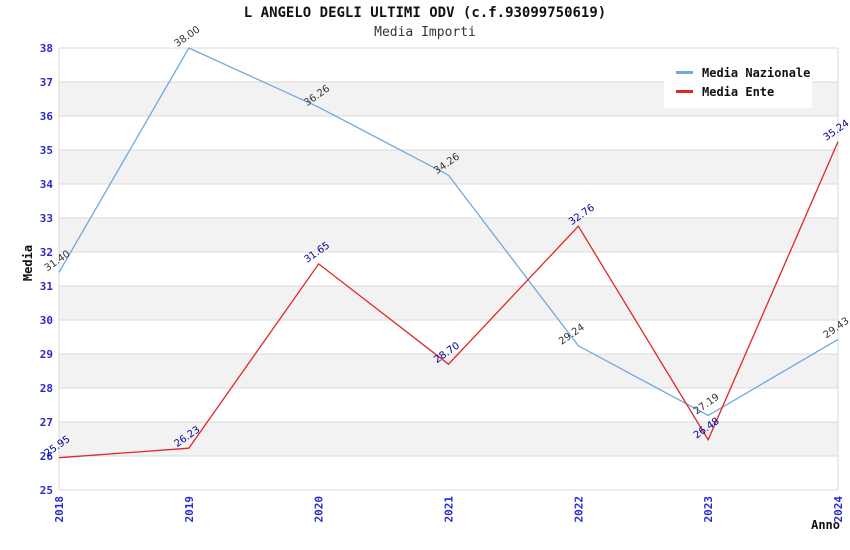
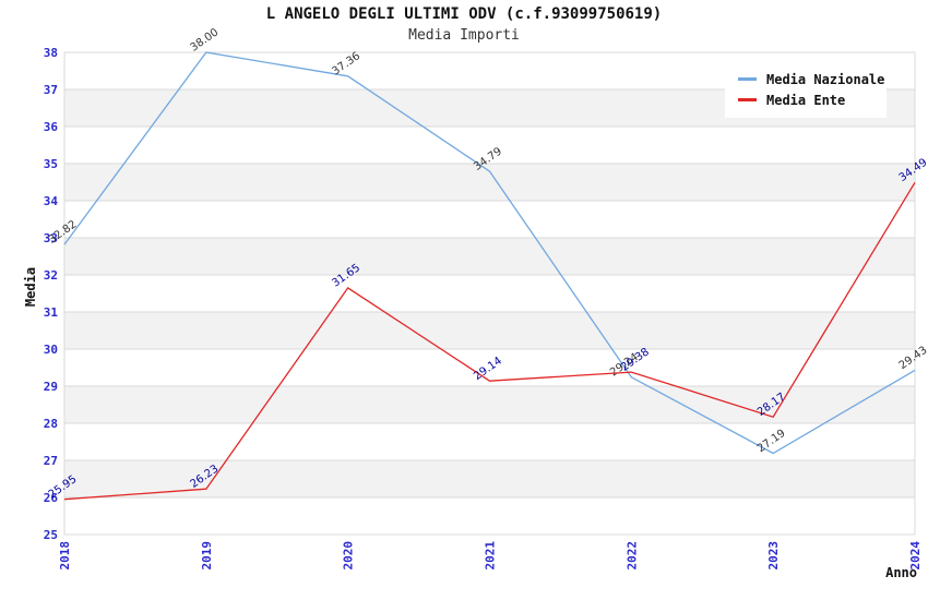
Media Nazionale/2018: 31.40 -> 32.82
Media Nazionale/2020: 36.26 -> 37.36
Media Nazionale/2021: 34.26 -> 34.79
Media Ente/2021: 28.70 -> 29.14
Media Ente/2022: 32.76 -> 29.38
Media Ente/2023: 26.48 -> 28.17
Media Ente/2024: 35.24 -> 34.49
